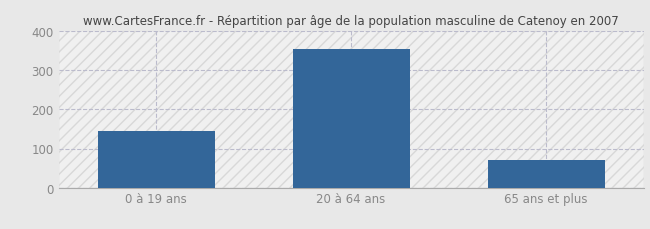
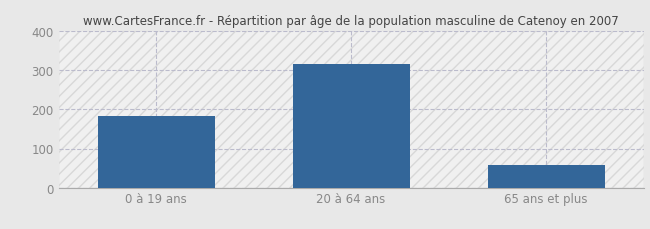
0 à 19 ans: 145 -> 183
20 à 64 ans: 355 -> 316
65 ans et plus: 70 -> 57
